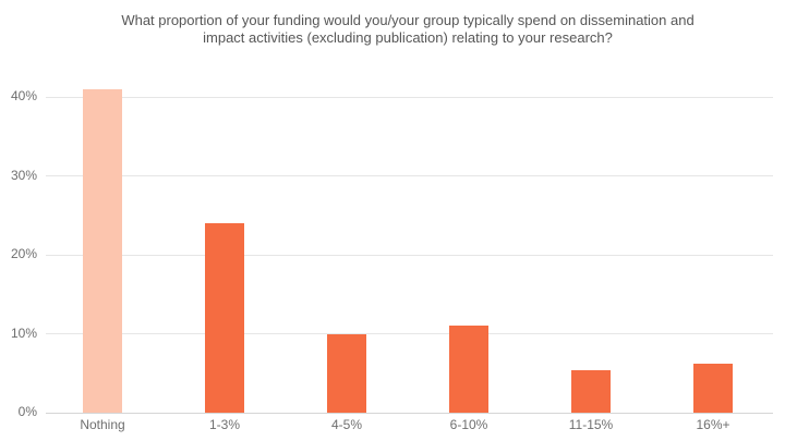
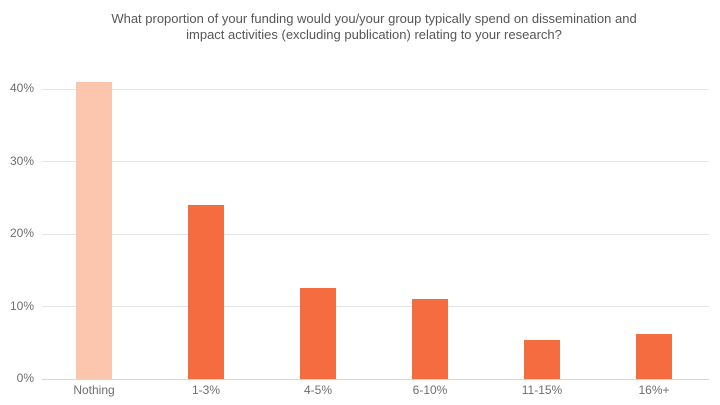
4-5%: 10% -> 12%
